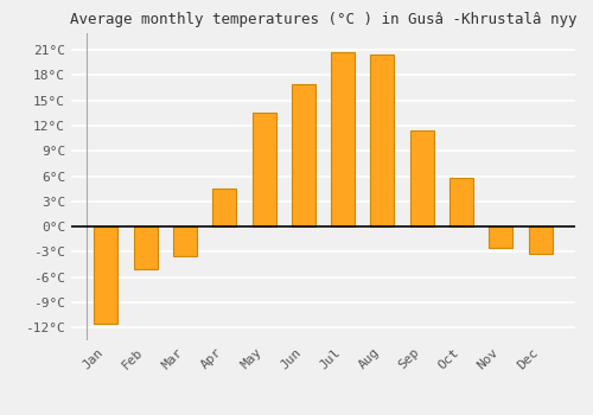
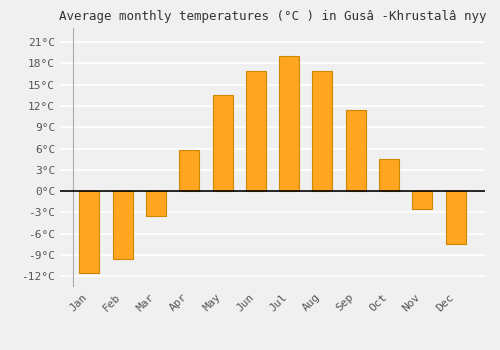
Feb: -5.0°C -> -9.5°C
Apr: 4.6°C -> 5.8°C
Jul: 20.8°C -> 19.0°C
Aug: 20.4°C -> 17.0°C
Oct: 5.8°C -> 4.5°C
Dec: -3.2°C -> -7.5°C
